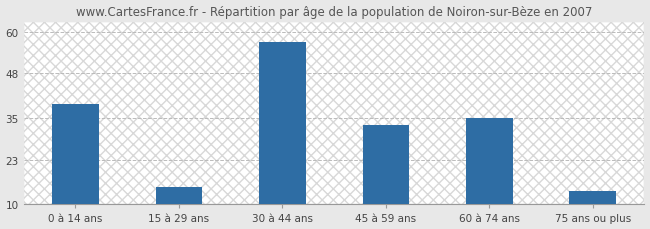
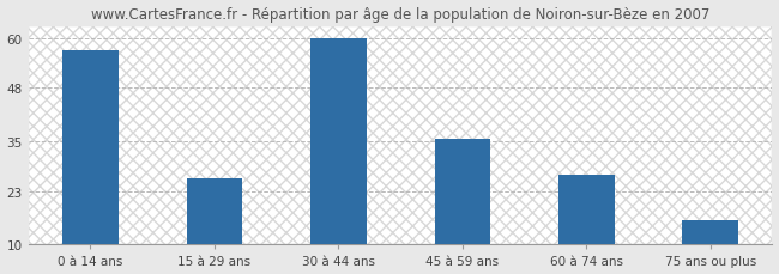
0 à 14 ans: 39.0 -> 57.0
15 à 29 ans: 15.0 -> 26.0
30 à 44 ans: 57.0 -> 60.0
45 à 59 ans: 33.0 -> 35.5
60 à 74 ans: 35.0 -> 27.0
75 ans ou plus: 14.0 -> 16.0
